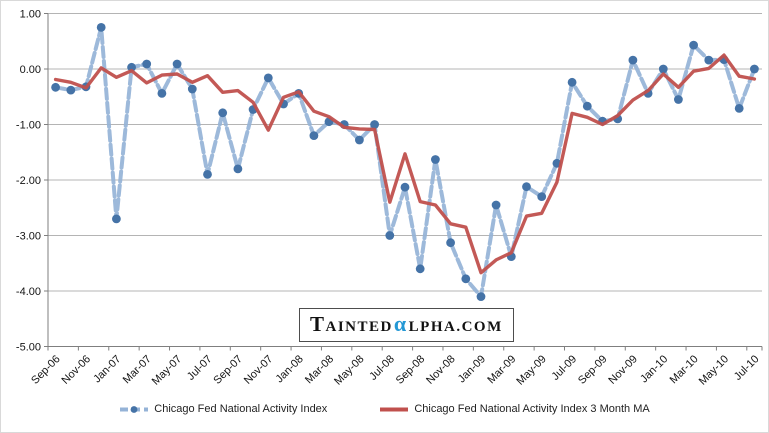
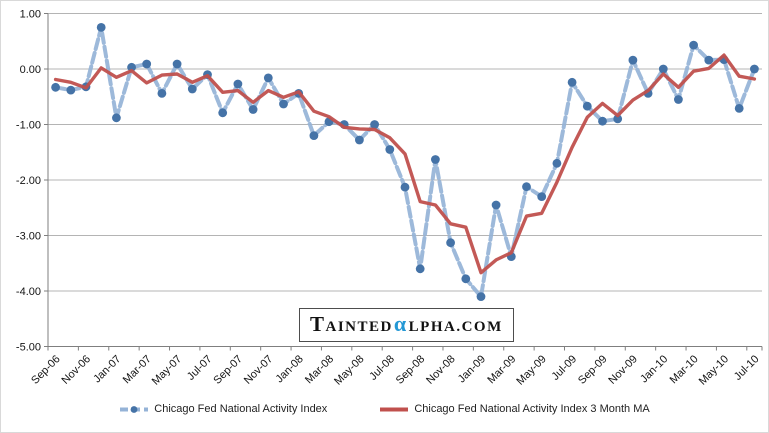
Chicago Fed National Activity Index/Jan-07: -2.7 -> -0.9
Chicago Fed National Activity Index/Jul-07: -1.9 -> -0.1
Chicago Fed National Activity Index/Sep-07: -1.8 -> -0.3
Chicago Fed National Activity Index 3 Month MA/Nov-07: -1.1 -> -0.4
Chicago Fed National Activity Index/Jul-08: -3.0 -> -1.4
Chicago Fed National Activity Index 3 Month MA/Jul-08: -2.4 -> -1.2
Chicago Fed National Activity Index 3 Month MA/Jul-09: -0.8 -> -1.4
Chicago Fed National Activity Index 3 Month MA/Sep-09: -1.0 -> -0.6
